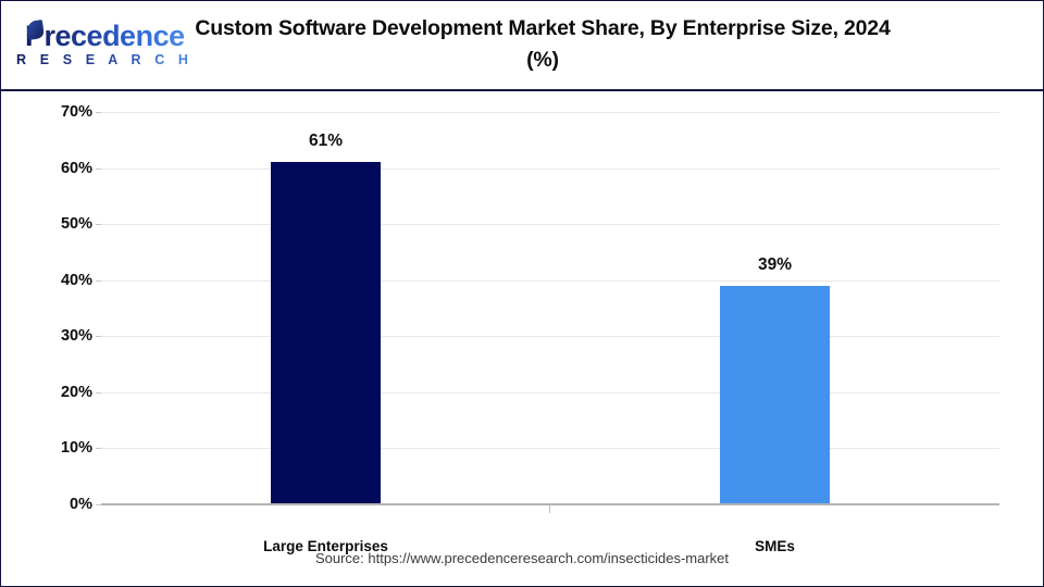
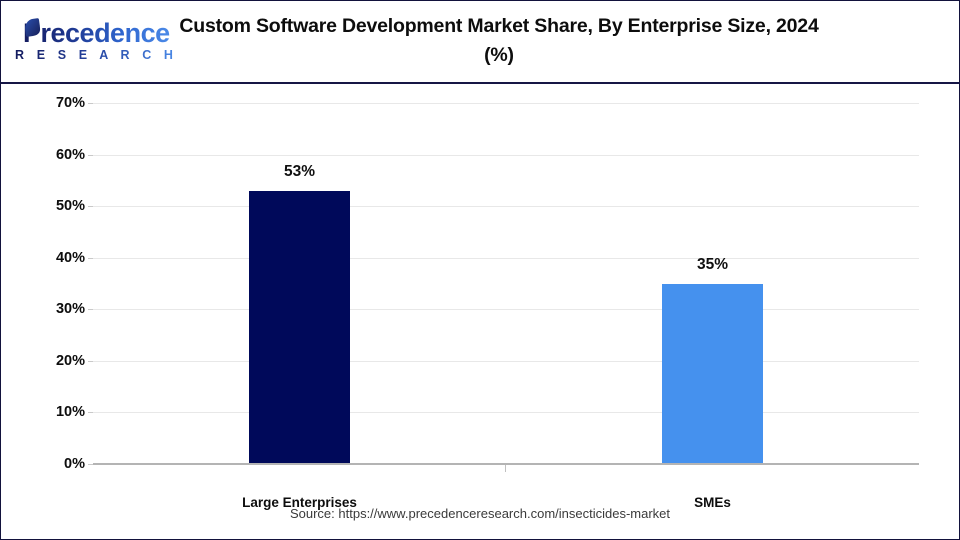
Large Enterprises: 61% -> 53%
SMEs: 39% -> 35%
